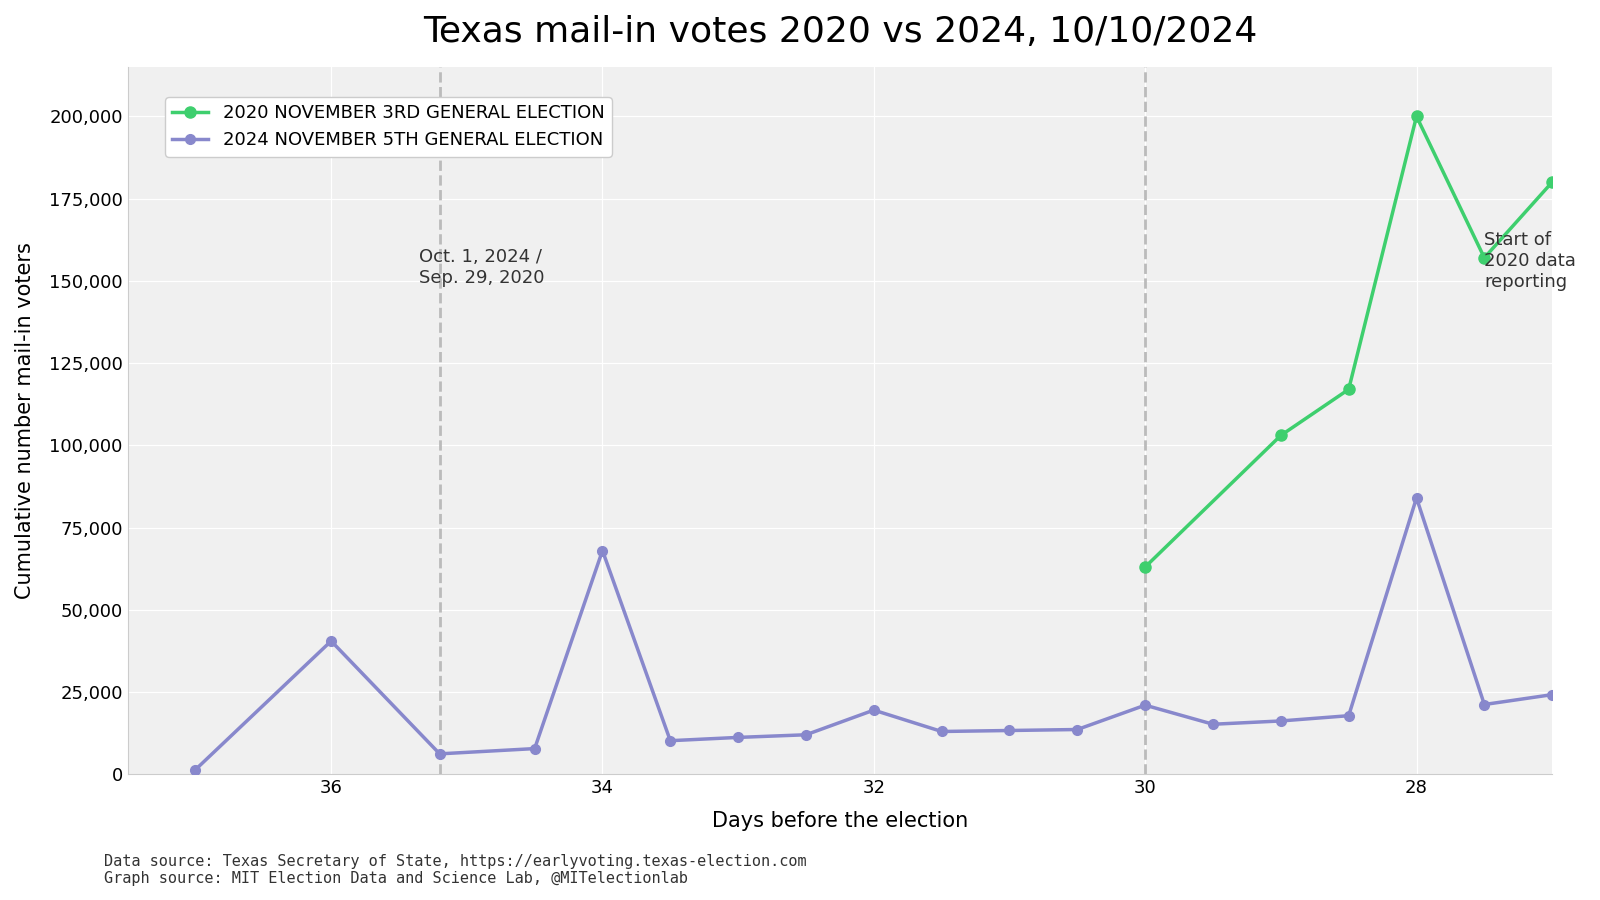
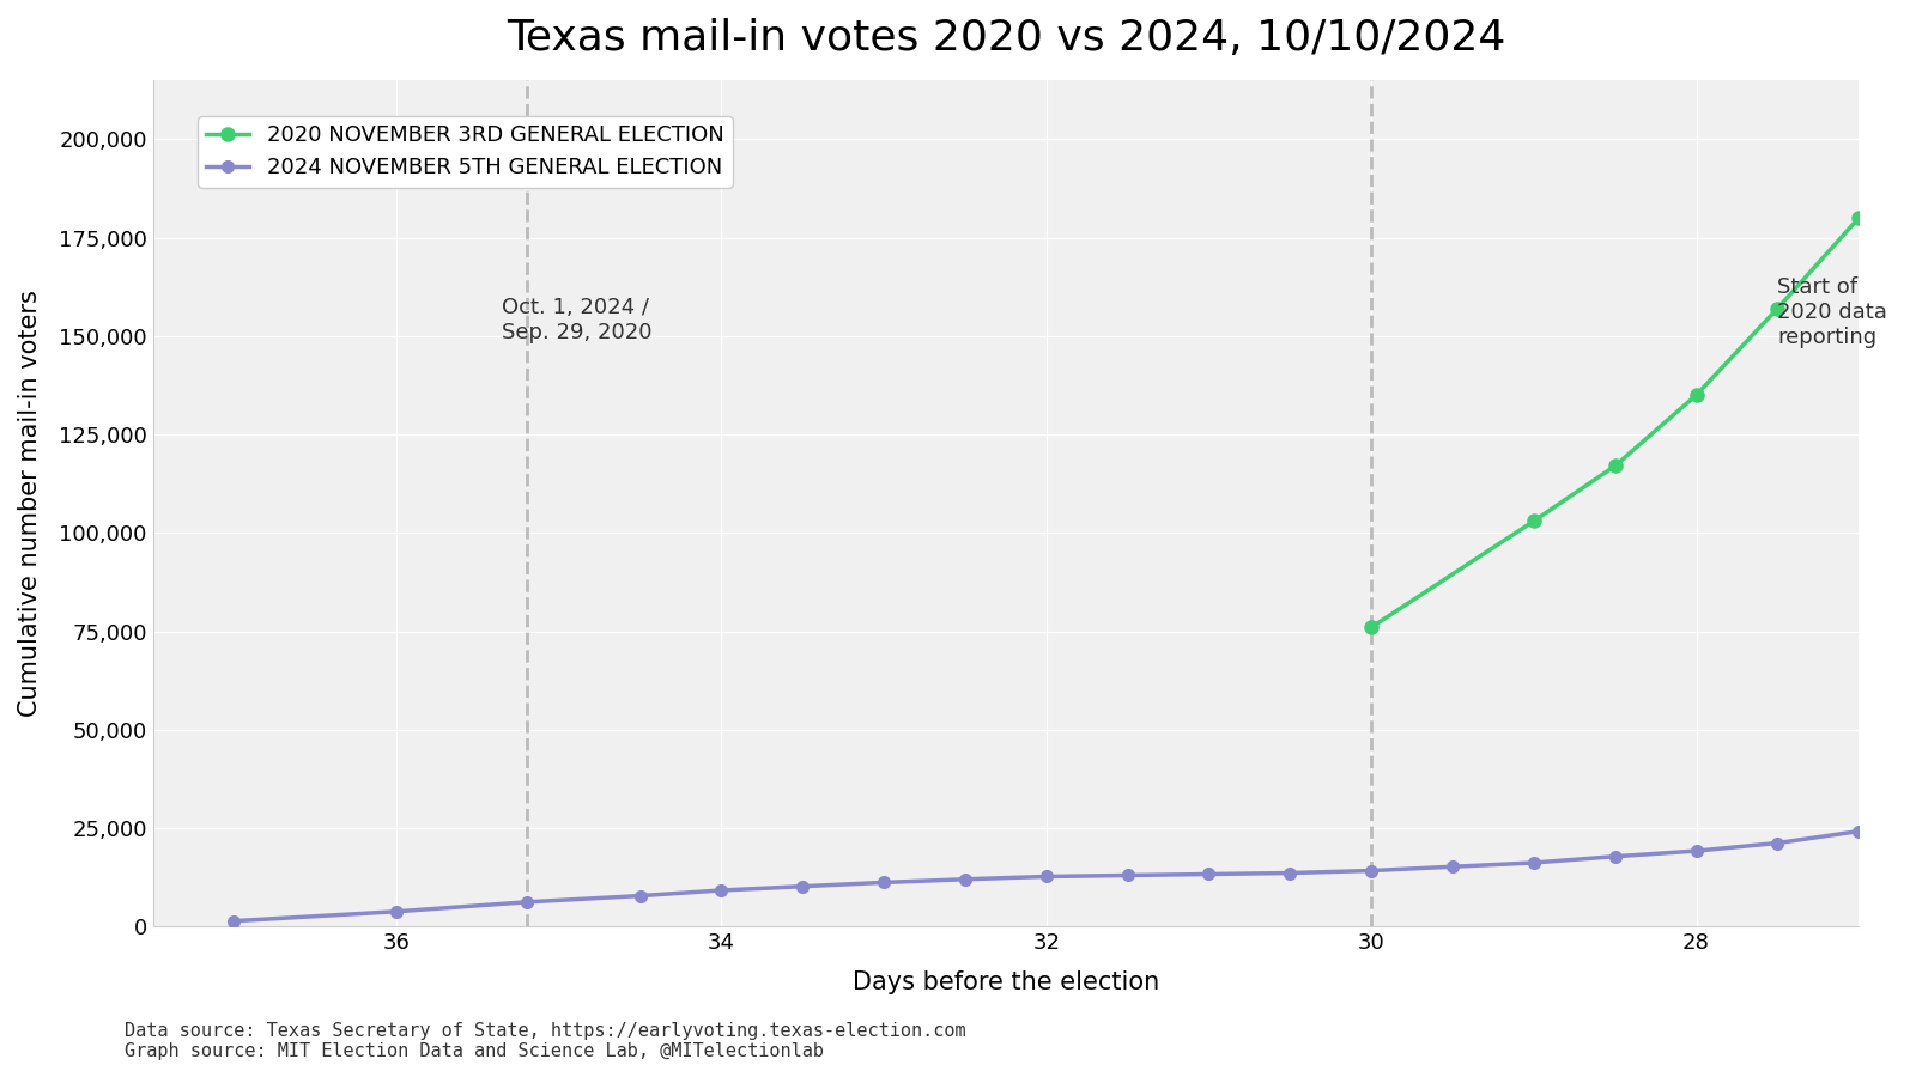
2024 NOVEMBER 5TH GENERAL ELECTION/36: 40,500 -> 3,800
2024 NOVEMBER 5TH GENERAL ELECTION/34: 68,000 -> 9,200
2024 NOVEMBER 5TH GENERAL ELECTION/32: 19,500 -> 12,700
2020 NOVEMBER 3RD GENERAL ELECTION/30: 63,000 -> 76,000
2024 NOVEMBER 5TH GENERAL ELECTION/30: 21,000 -> 14,200
2020 NOVEMBER 3RD GENERAL ELECTION/28: 200,000 -> 135,000
2024 NOVEMBER 5TH GENERAL ELECTION/28: 84,000 -> 19,200
